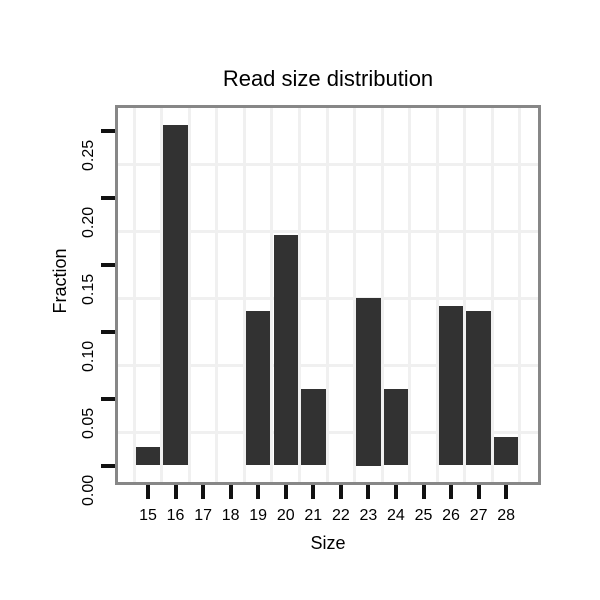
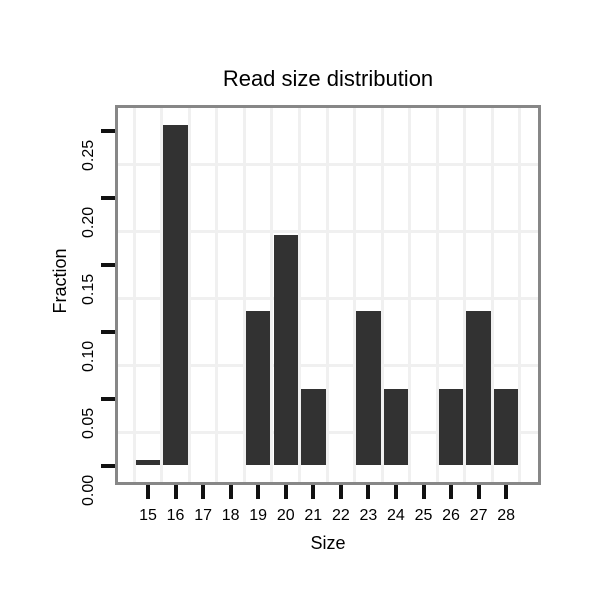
15: 0.014 -> 0.004
23: 0.125 -> 0.115
26: 0.119 -> 0.057
28: 0.021 -> 0.057
